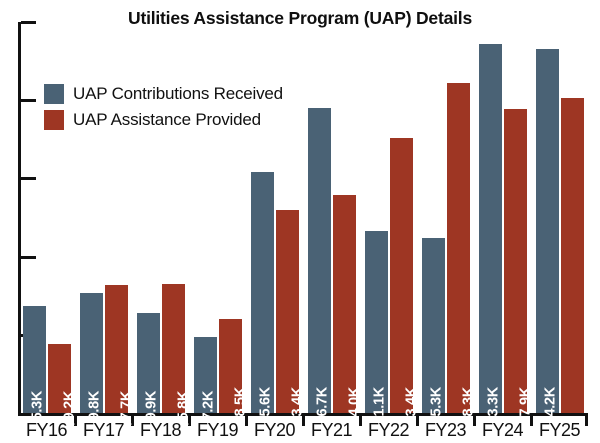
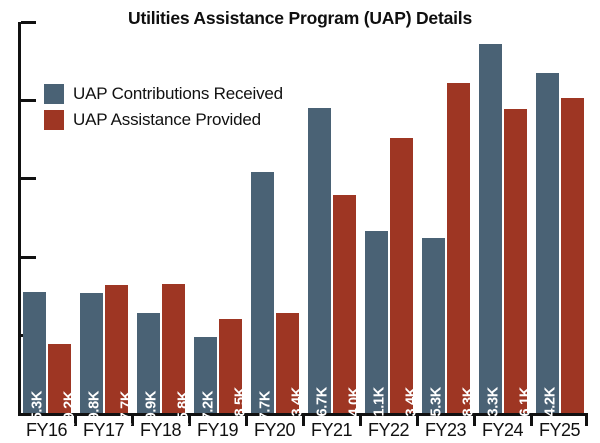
UAP Contributions Received/FY16: $8.2K -> $9.3K
UAP Assistance Provided/FY20: $15.6K -> $7.7K
UAP Contributions Received/FY25: $27.9K -> $26.1K
